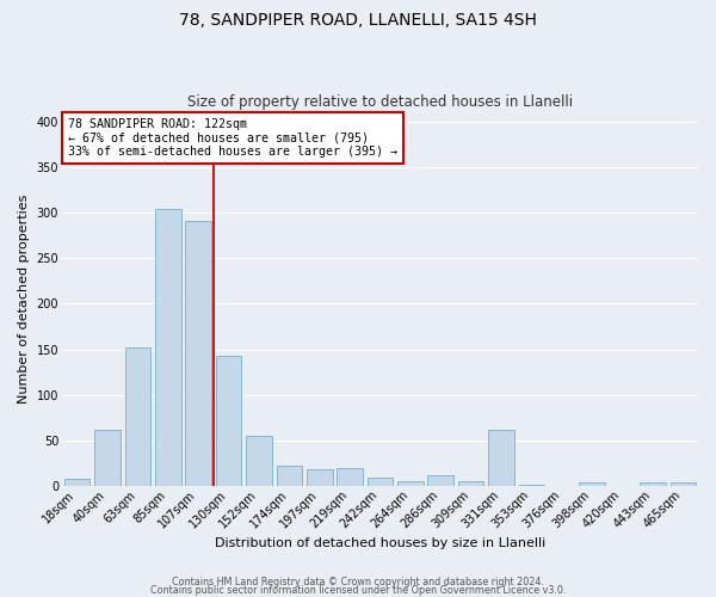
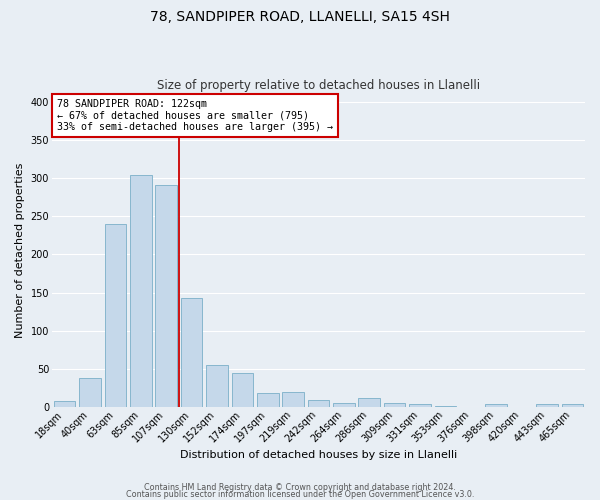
40sqm: 62 -> 38
63sqm: 152 -> 240
174sqm: 22 -> 44
331sqm: 62 -> 3
